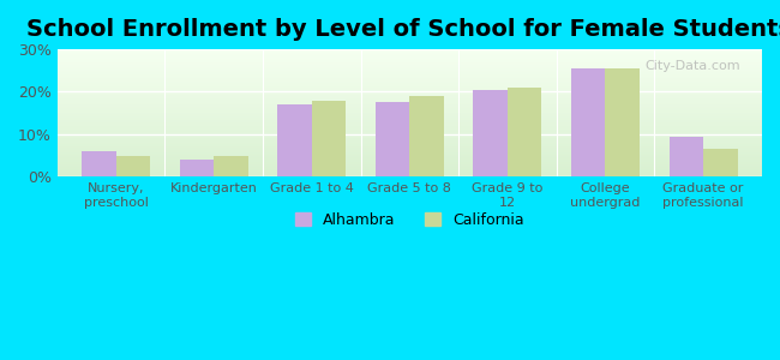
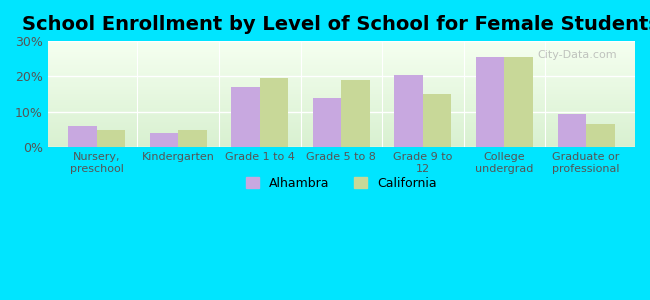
California/Grade 1 to 4: 18.0% -> 19.5%
Alhambra/Grade 5 to 8: 17.5% -> 14.0%
California/Grade 9 to 12: 21.0% -> 15.0%
